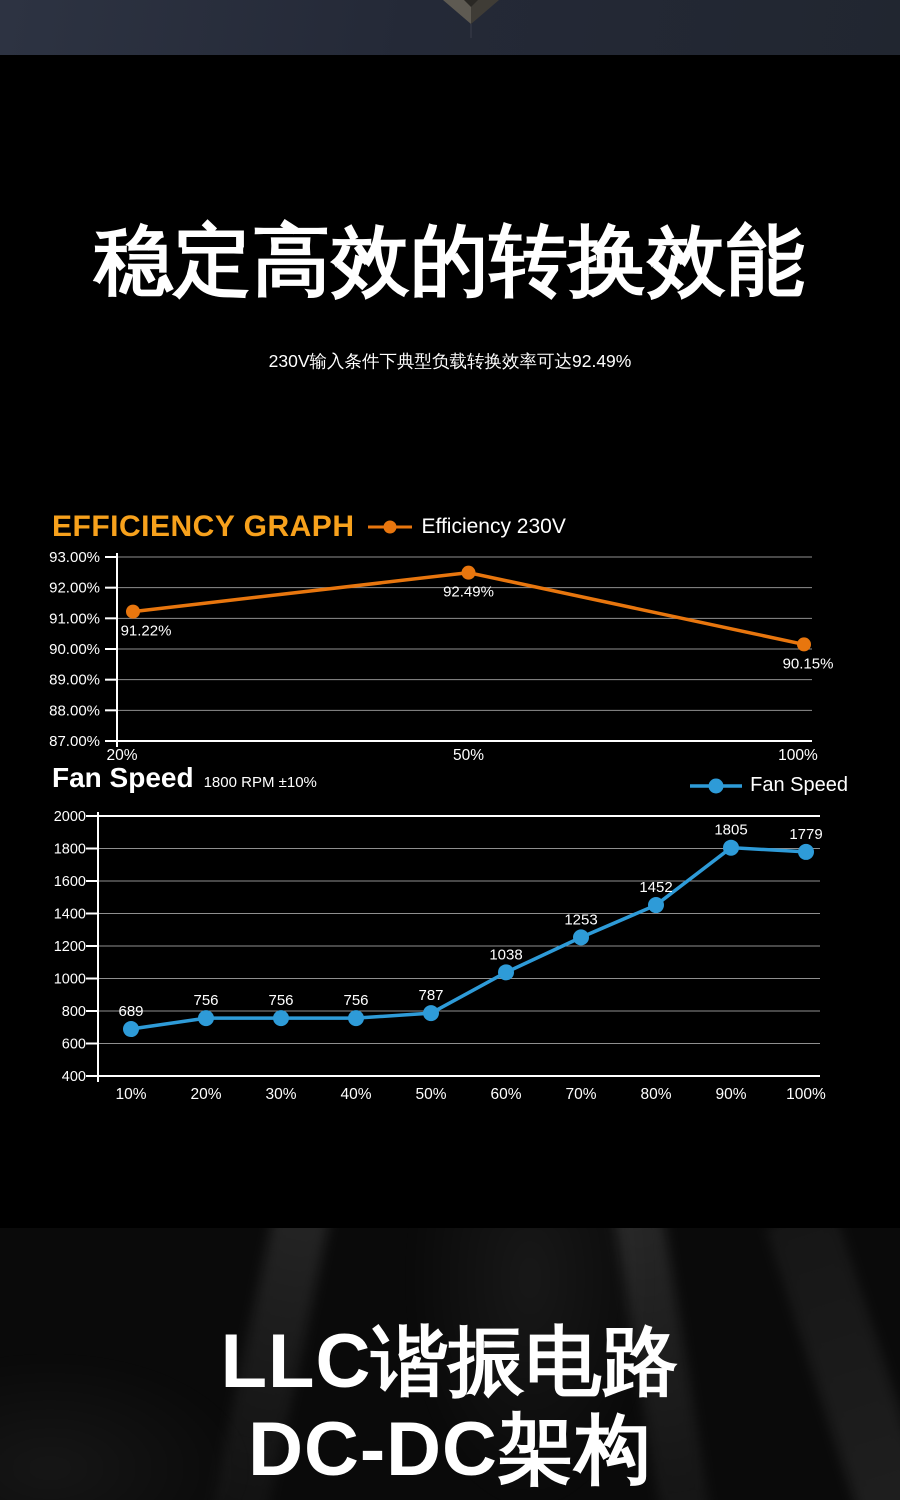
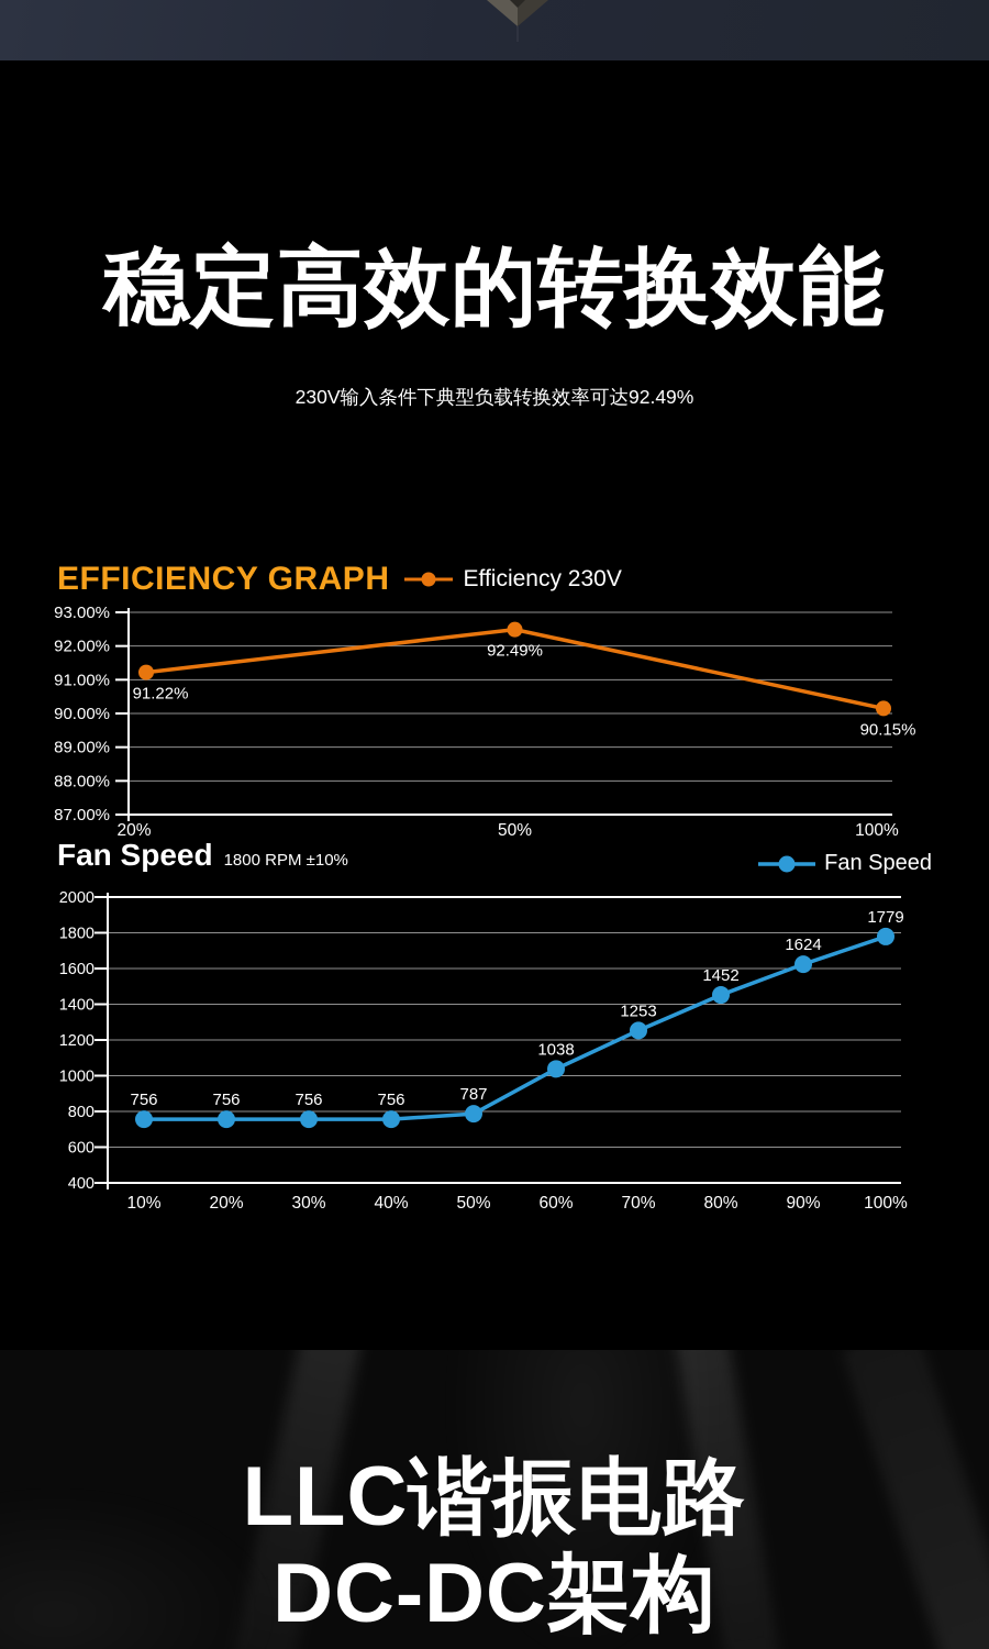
Fan Speed/10%: 689 -> 756
Fan Speed/90%: 1805 -> 1624
